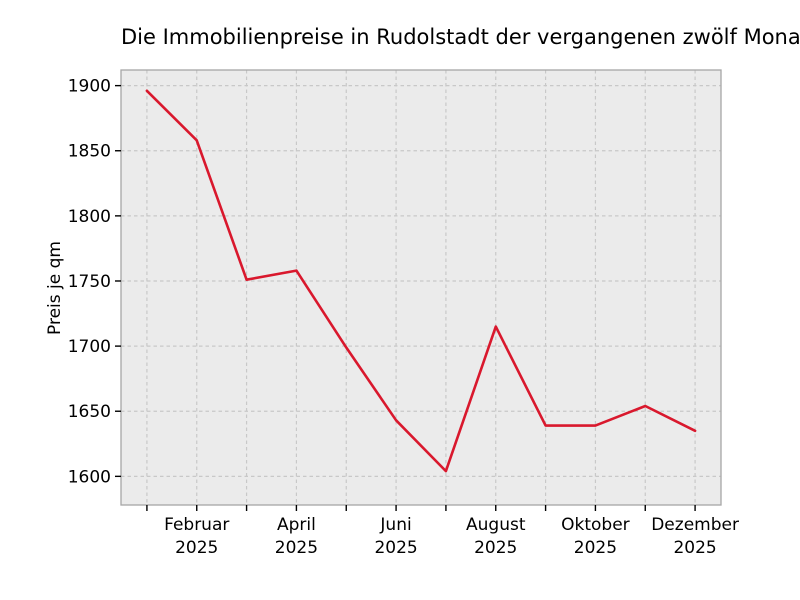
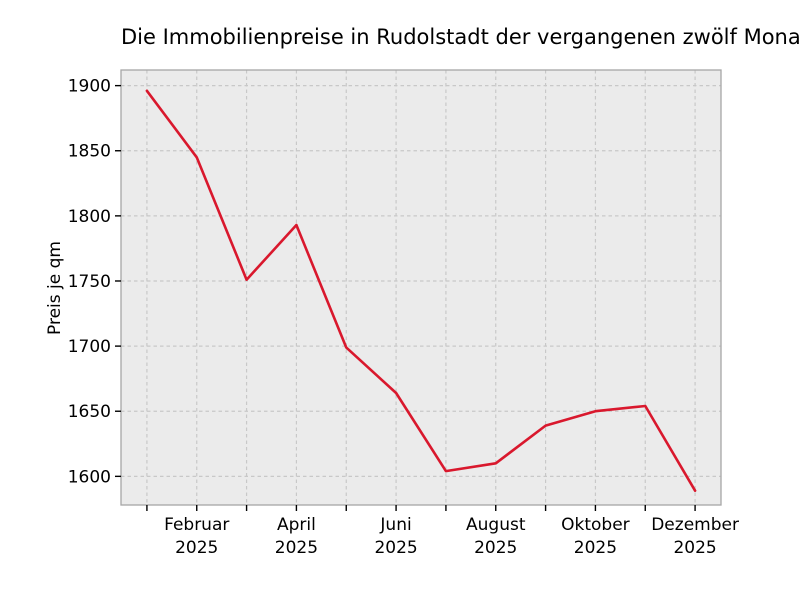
Februar 2025: 1858 -> 1845
April 2025: 1758 -> 1793
Juni 2025: 1643 -> 1664
August 2025: 1715 -> 1610
Oktober 2025: 1639 -> 1650
Dezember 2025: 1635 -> 1589
